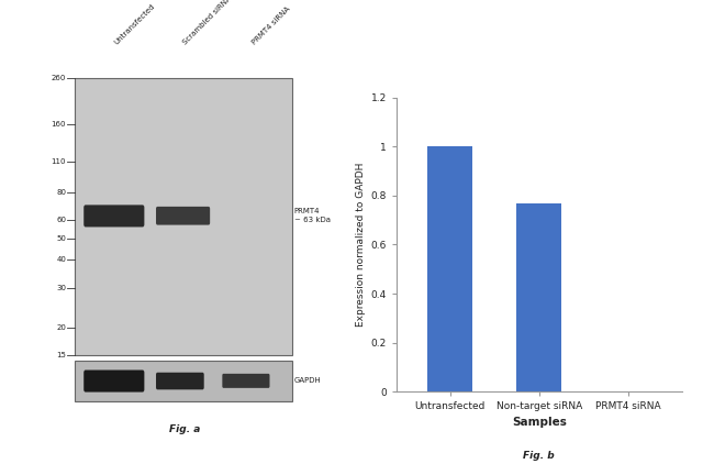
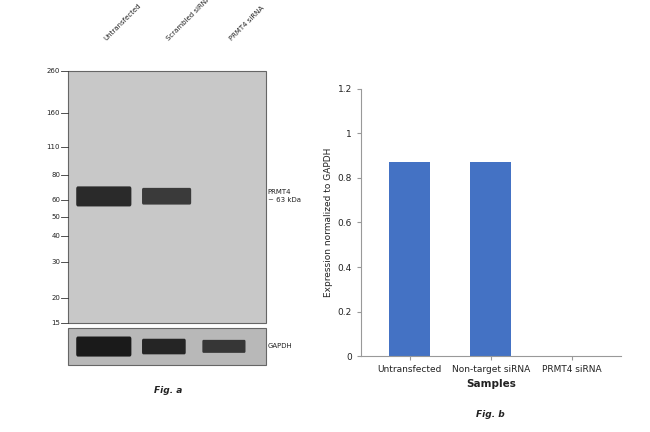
Untransfected: 1.00 -> 0.87
Non-target siRNA: 0.77 -> 0.87
